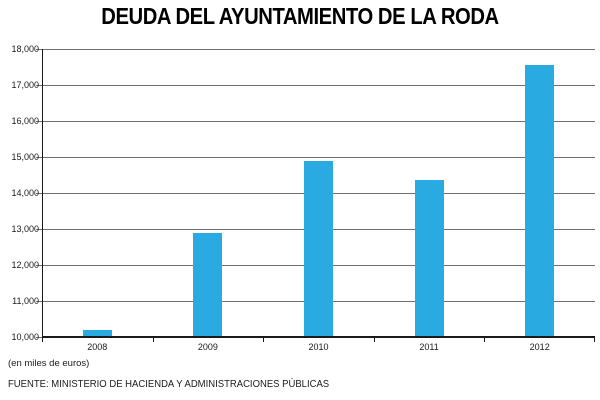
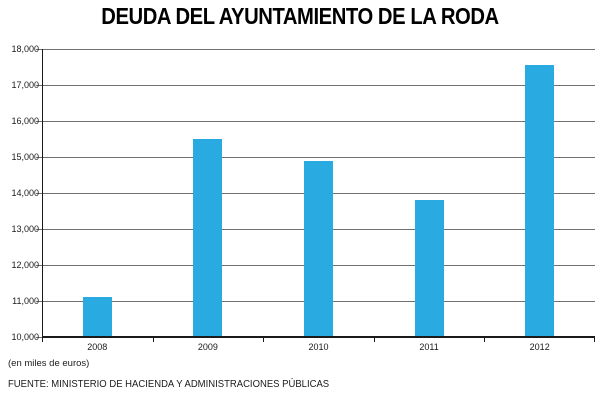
2008: 10200 -> 11100
2009: 12900 -> 15500
2011: 14400 -> 13800
